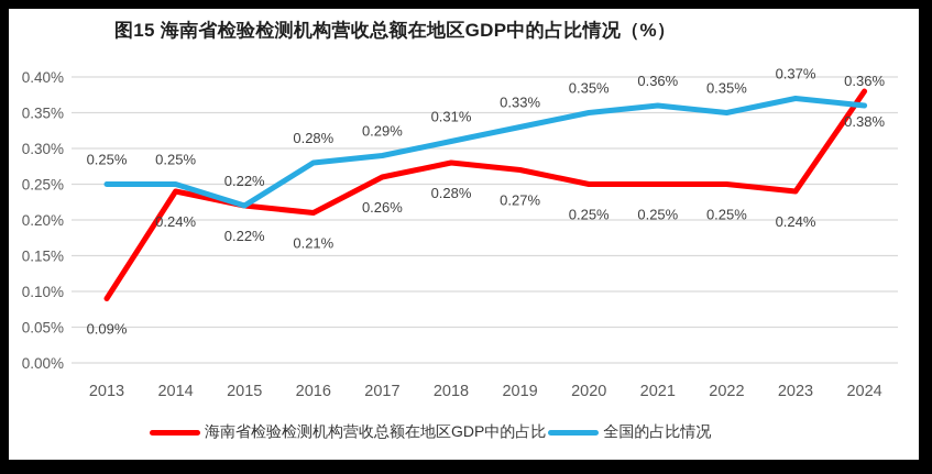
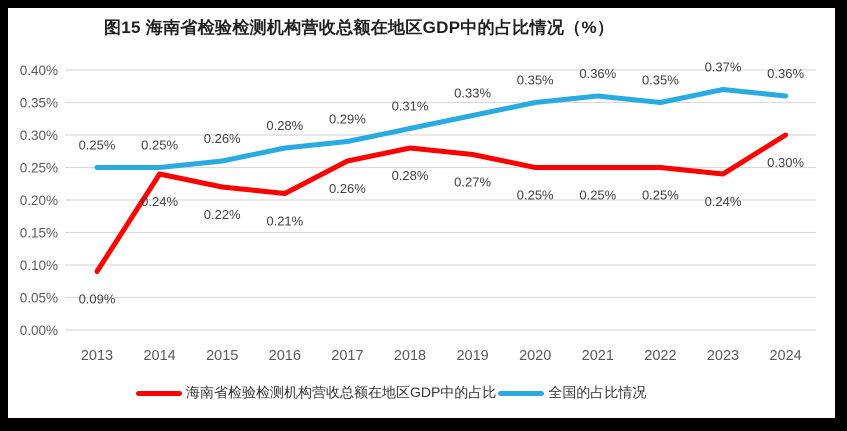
全国的占比情况/2015: 0.22% -> 0.26%
海南省检验检测机构营收总额在地区GDP中的占比/2024: 0.38% -> 0.30%
